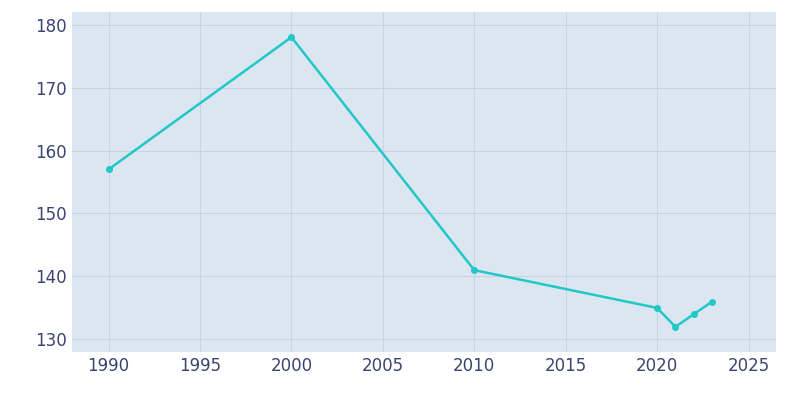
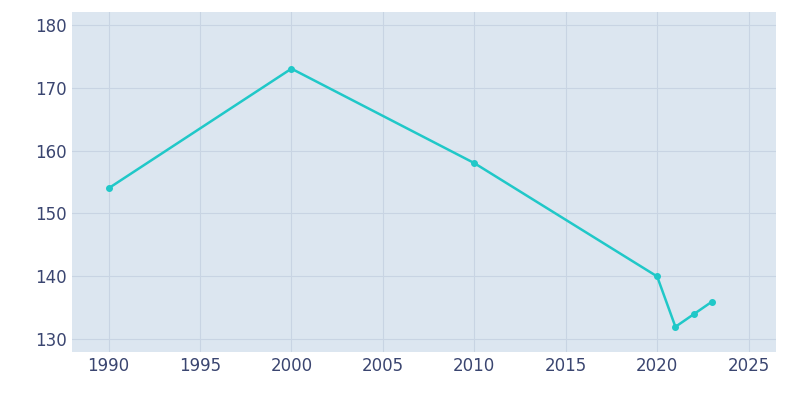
1990: 157 -> 154
2000: 178 -> 173
2010: 141 -> 158
2020: 135 -> 140
